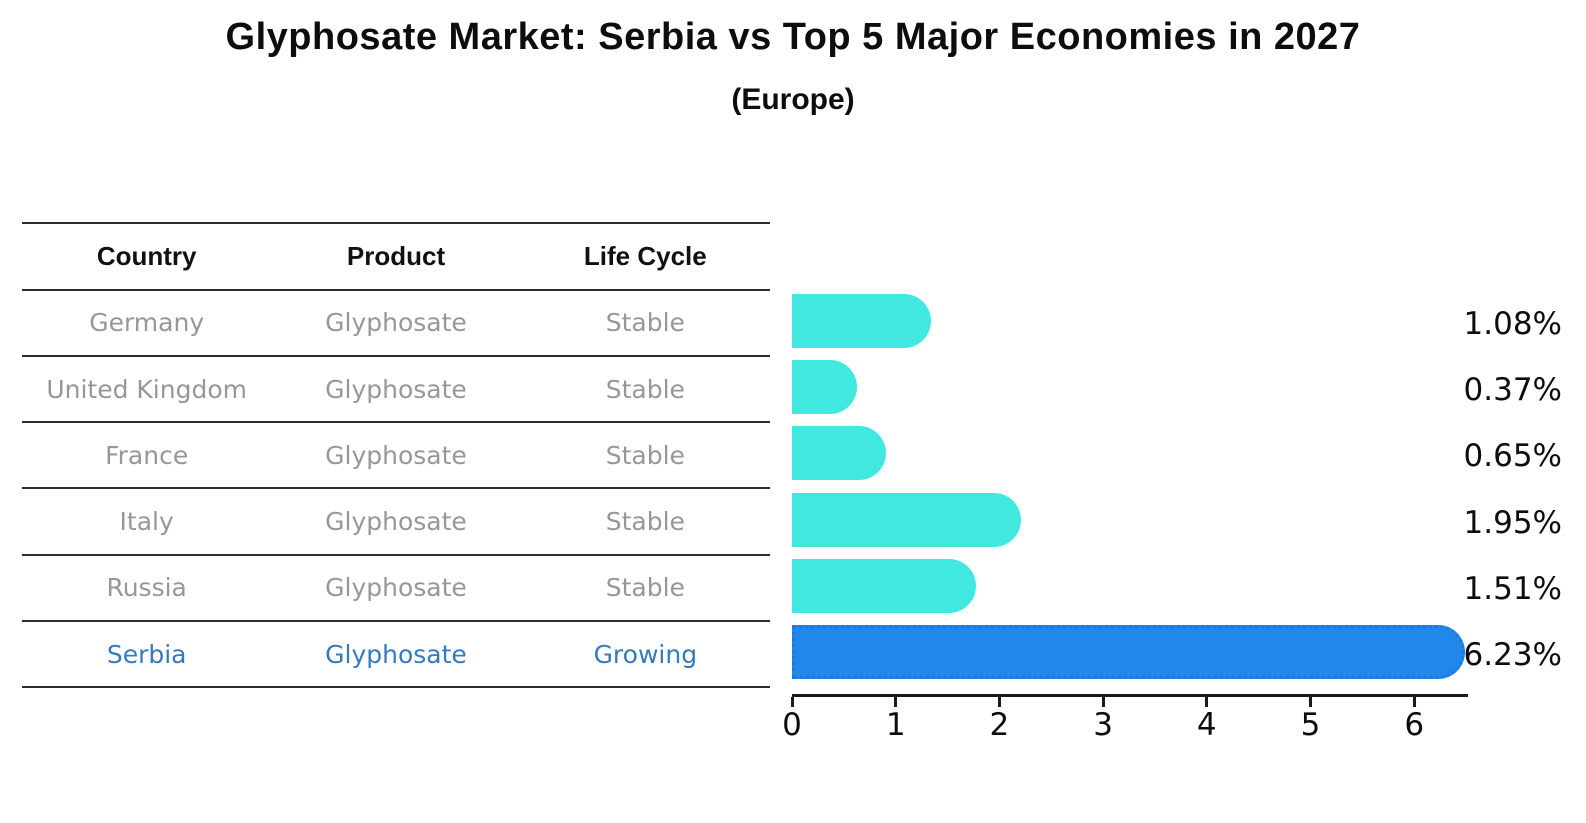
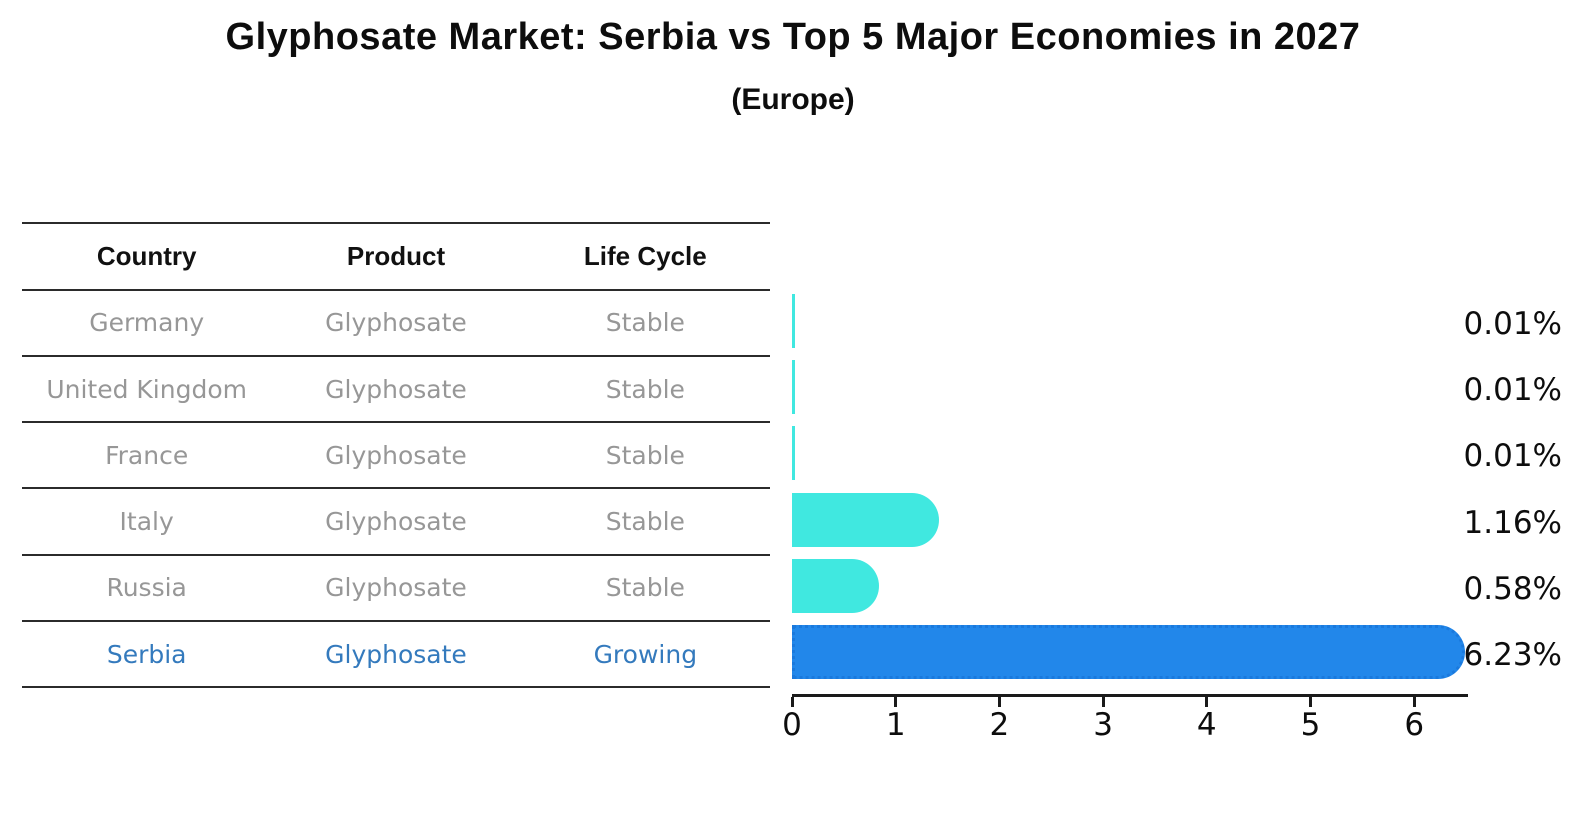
Germany: 1.08% -> 0.01%
United Kingdom: 0.37% -> 0.01%
France: 0.65% -> 0.01%
Italy: 1.95% -> 1.16%
Russia: 1.51% -> 0.58%
